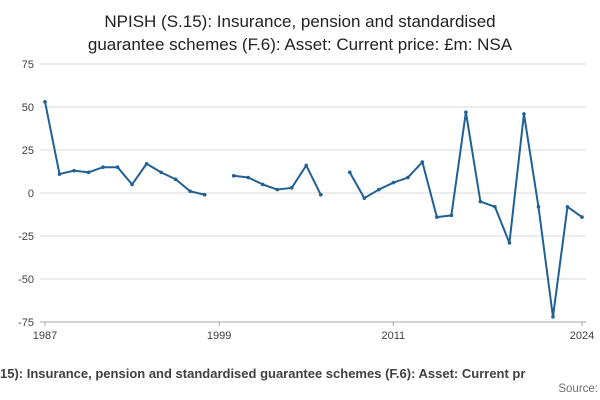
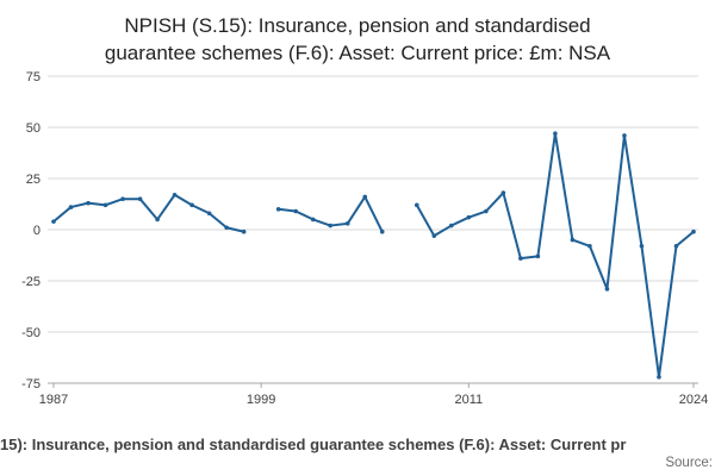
1987: 53 -> 4
2024: -14 -> -1
